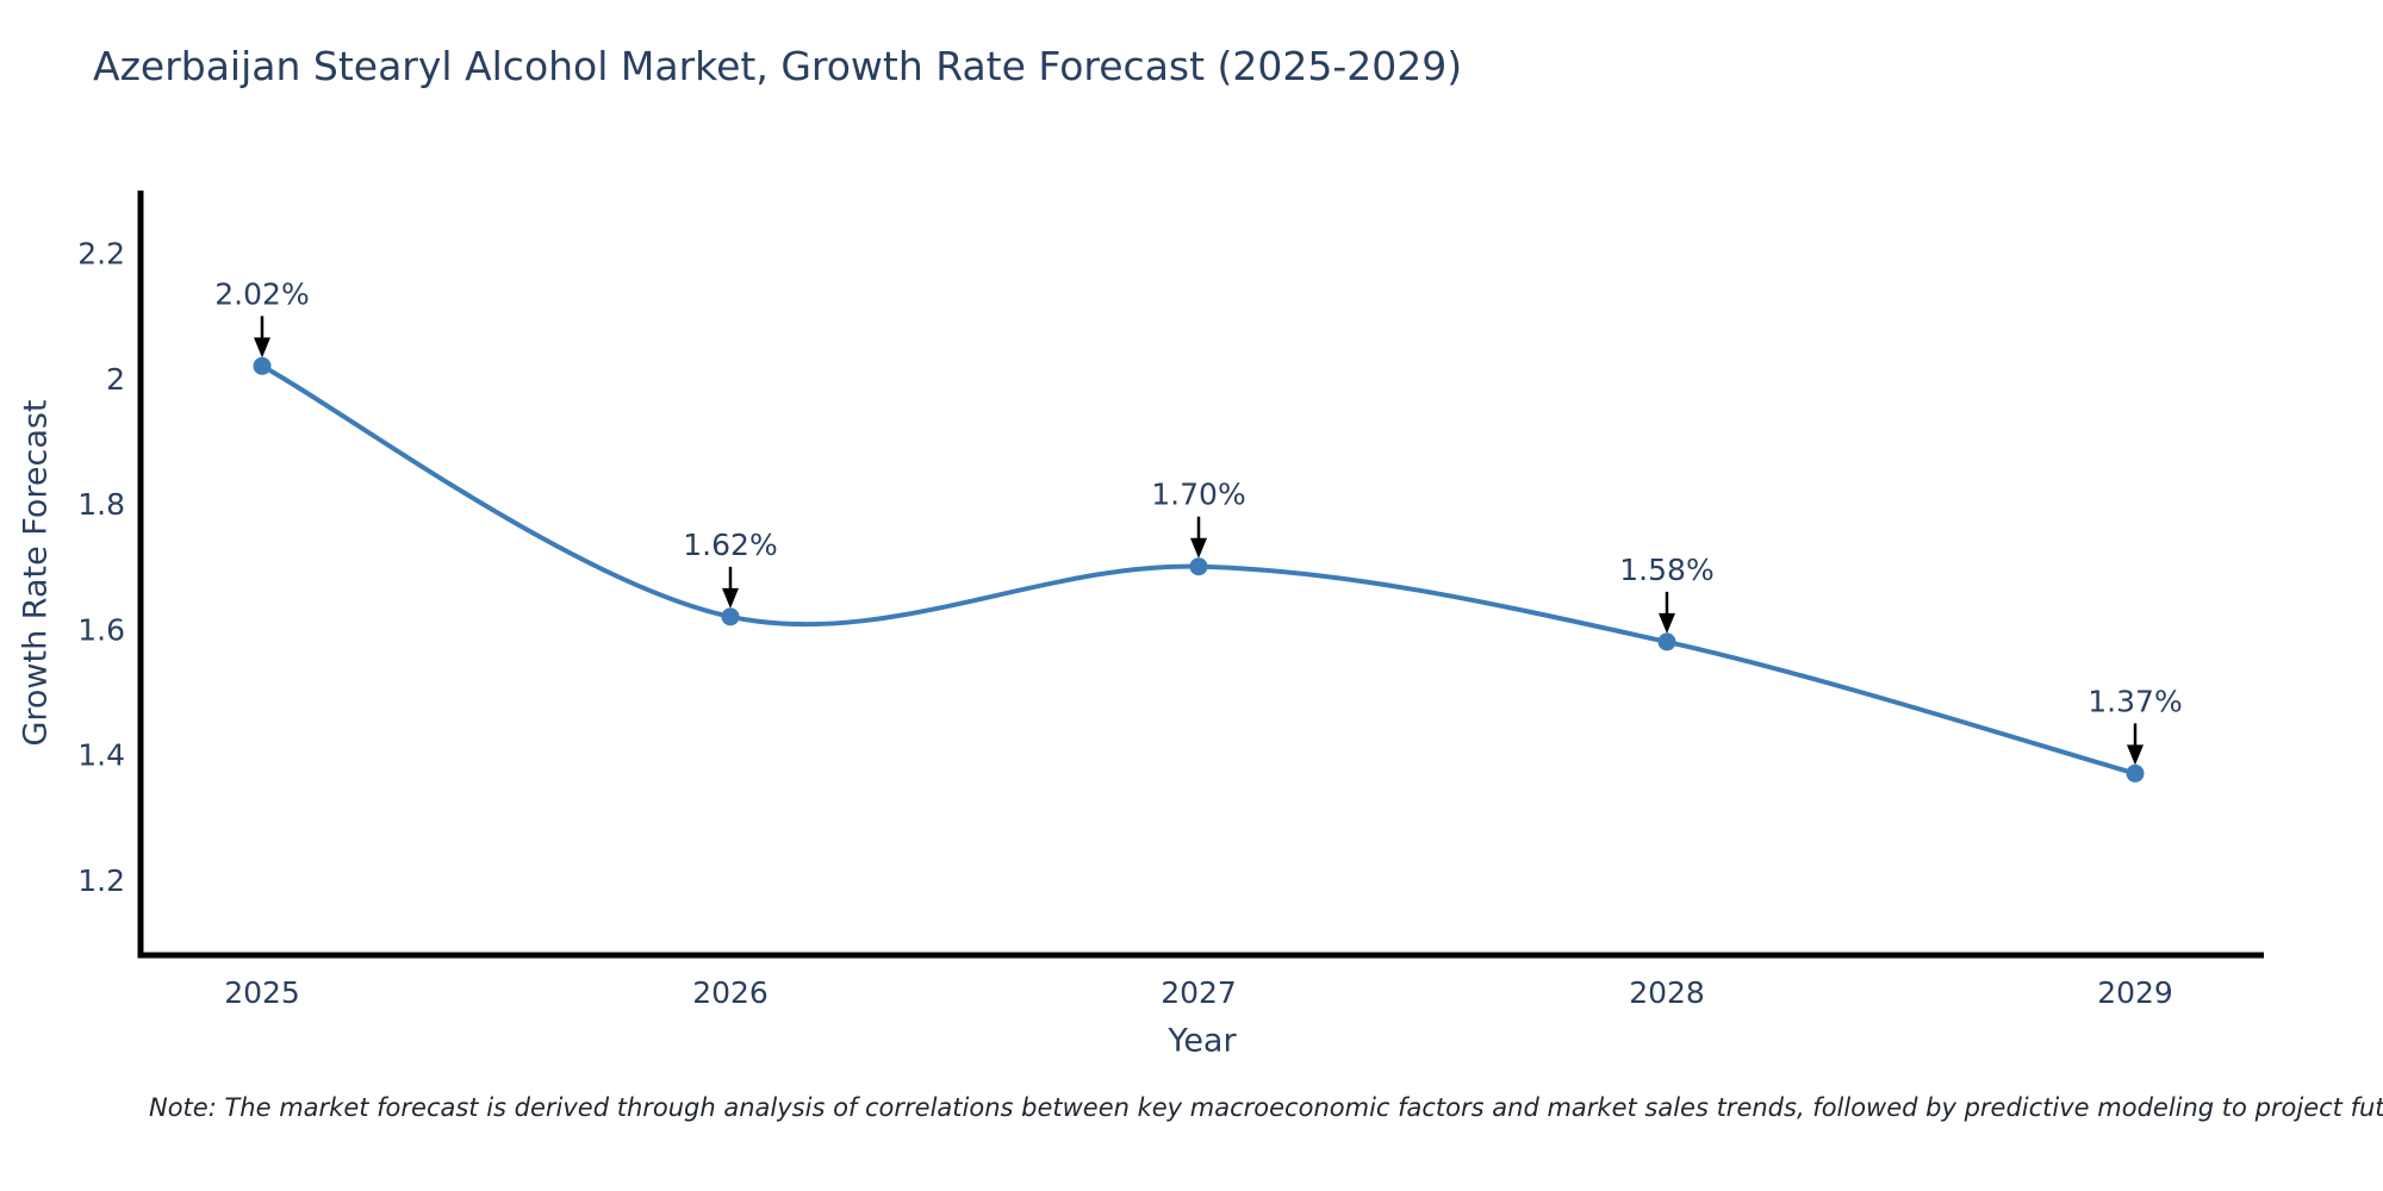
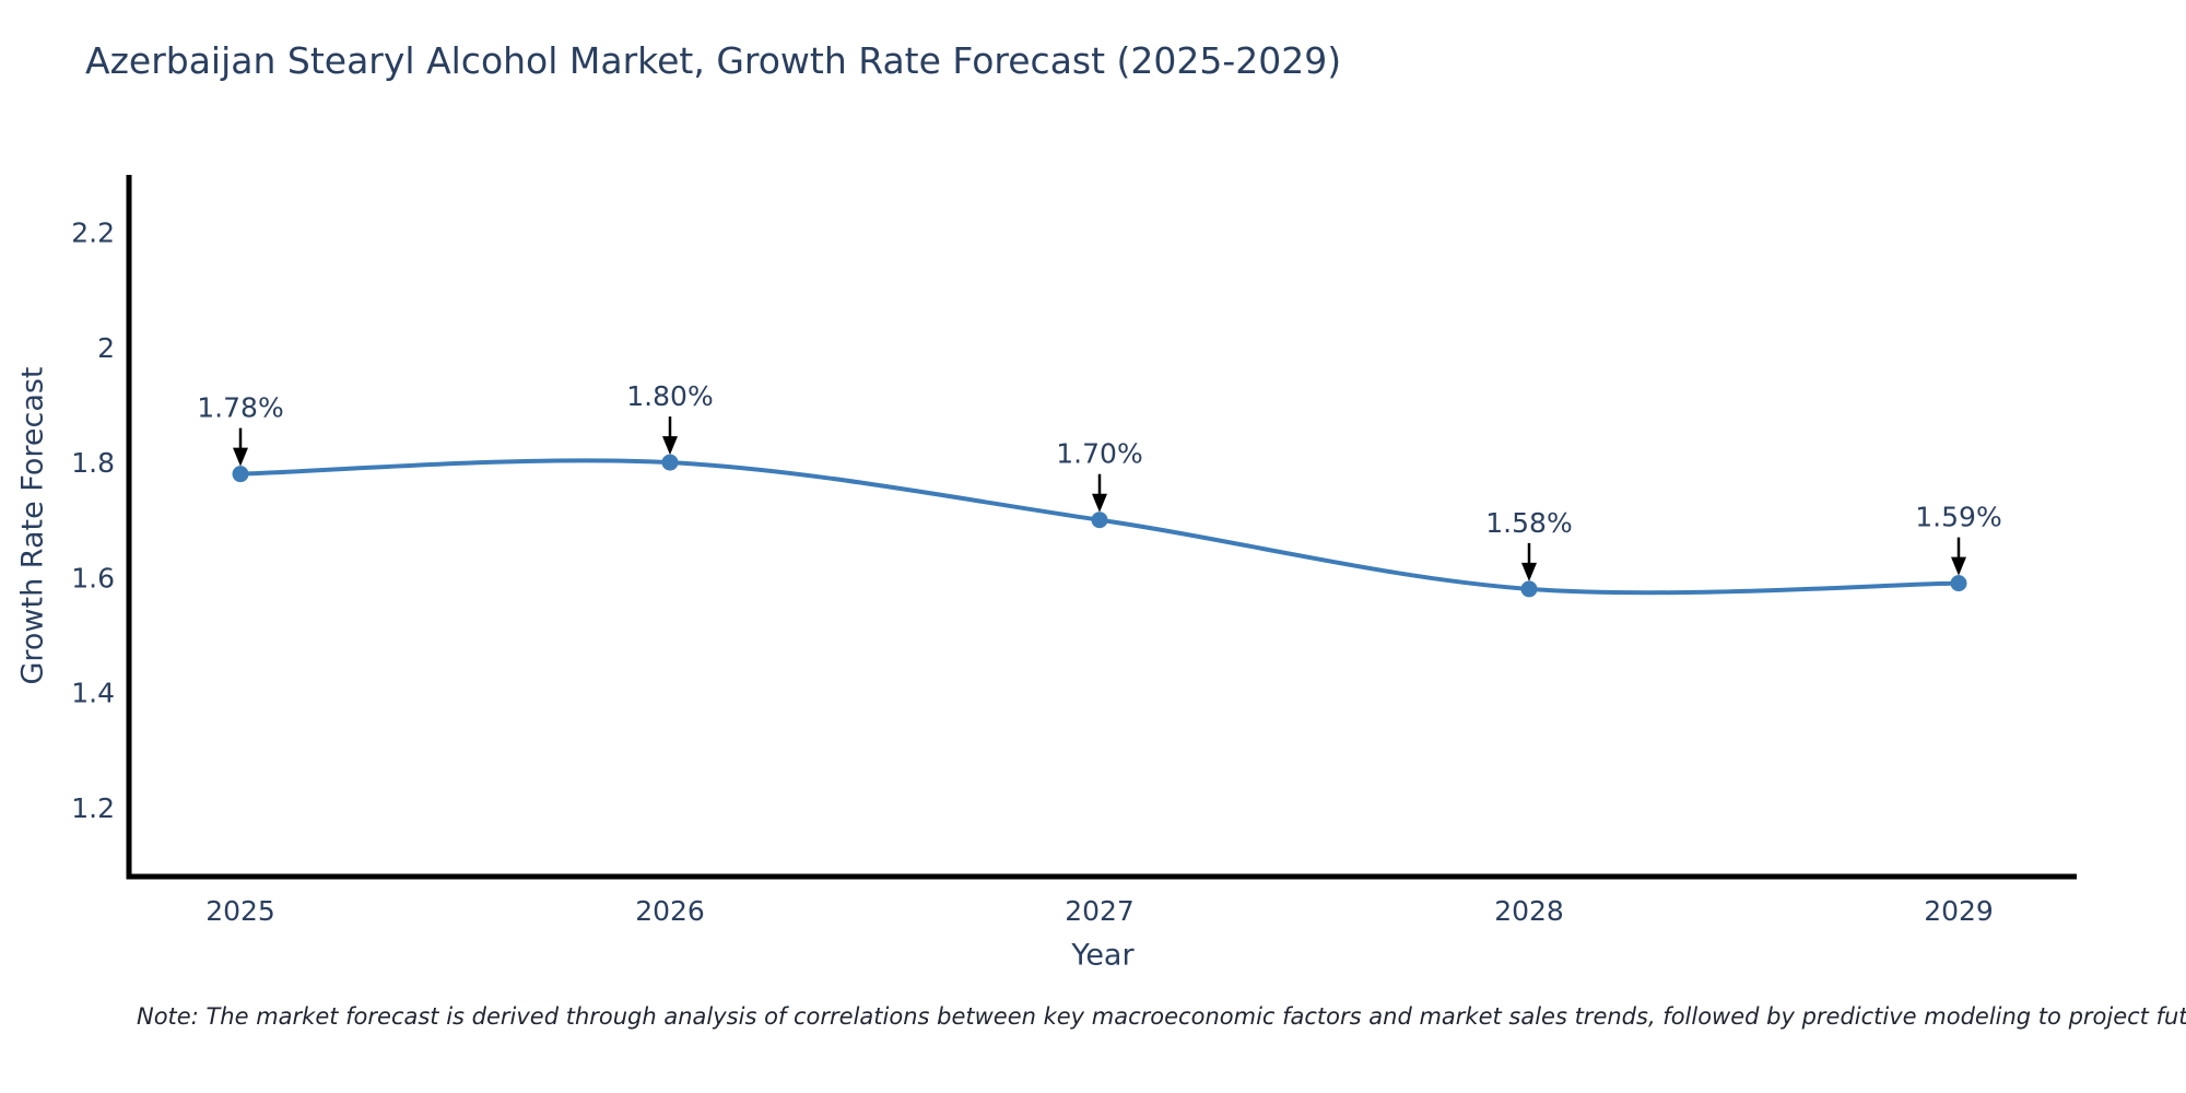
2025: 2.02% -> 1.78%
2026: 1.62% -> 1.80%
2029: 1.37% -> 1.59%
